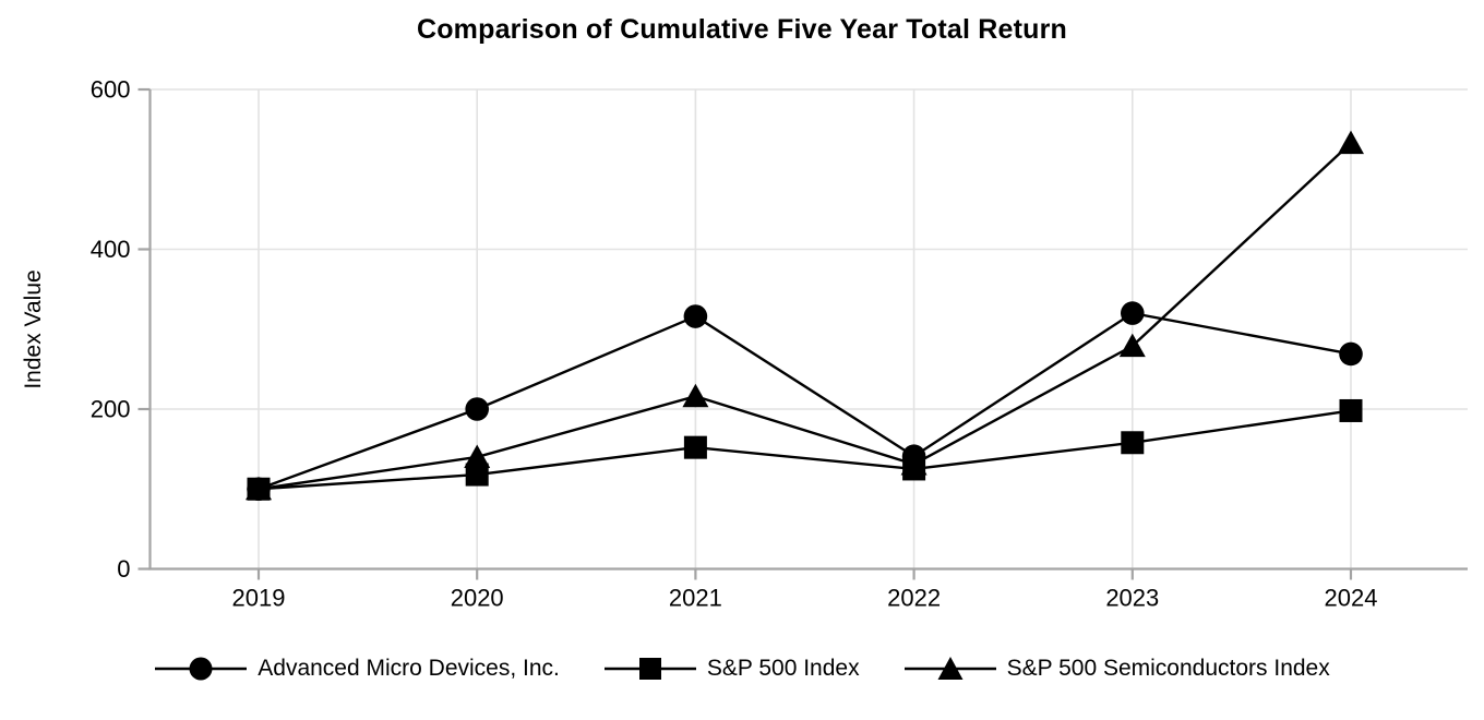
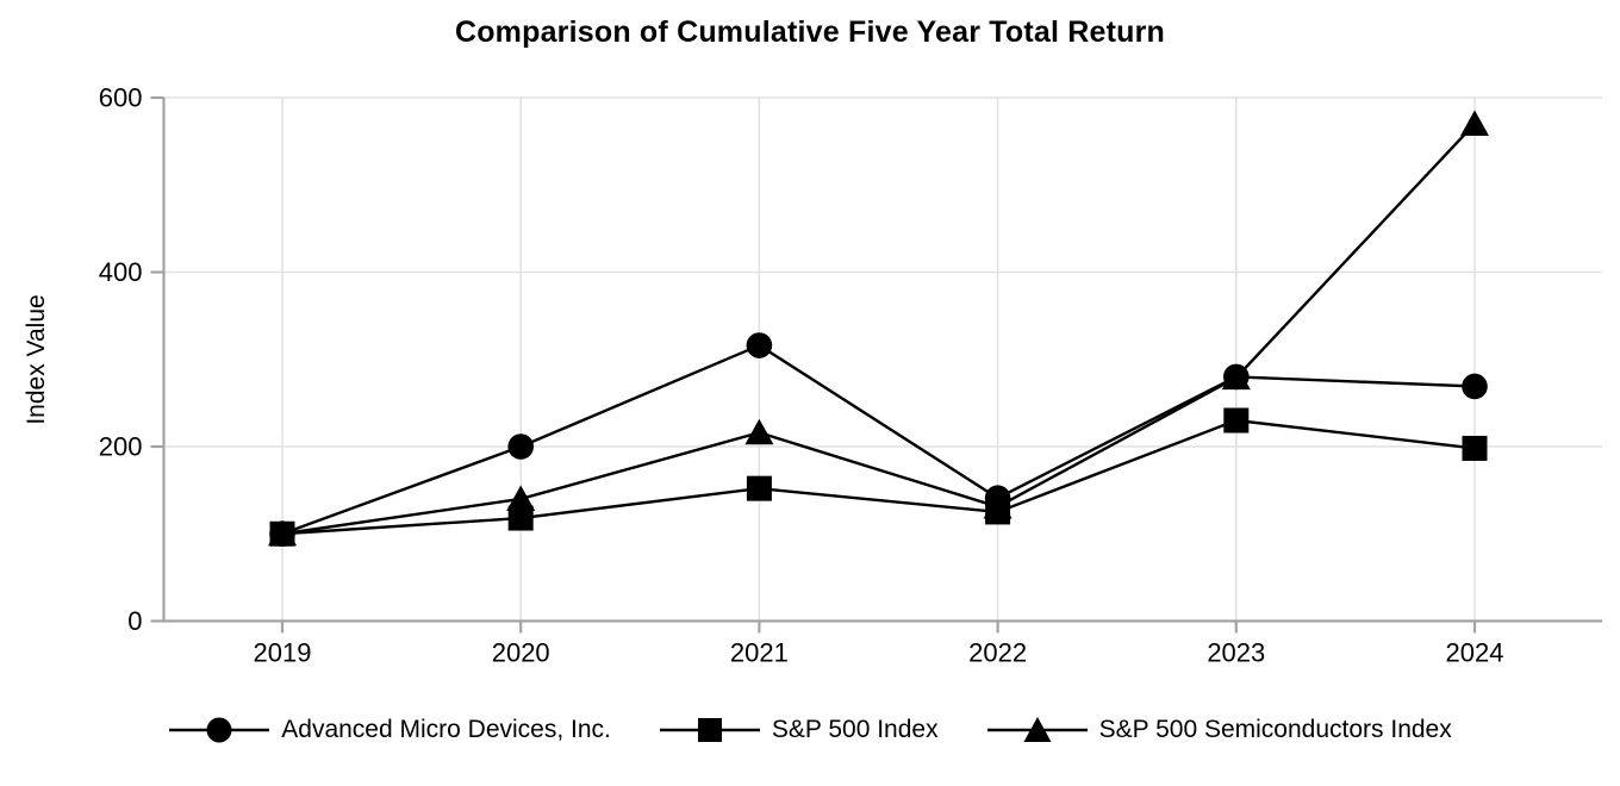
Advanced Micro Devices, Inc./2023: 320 -> 280
S&P 500 Index/2023: 160 -> 230
S&P 500 Semiconductors Index/2024: 530 -> 570
